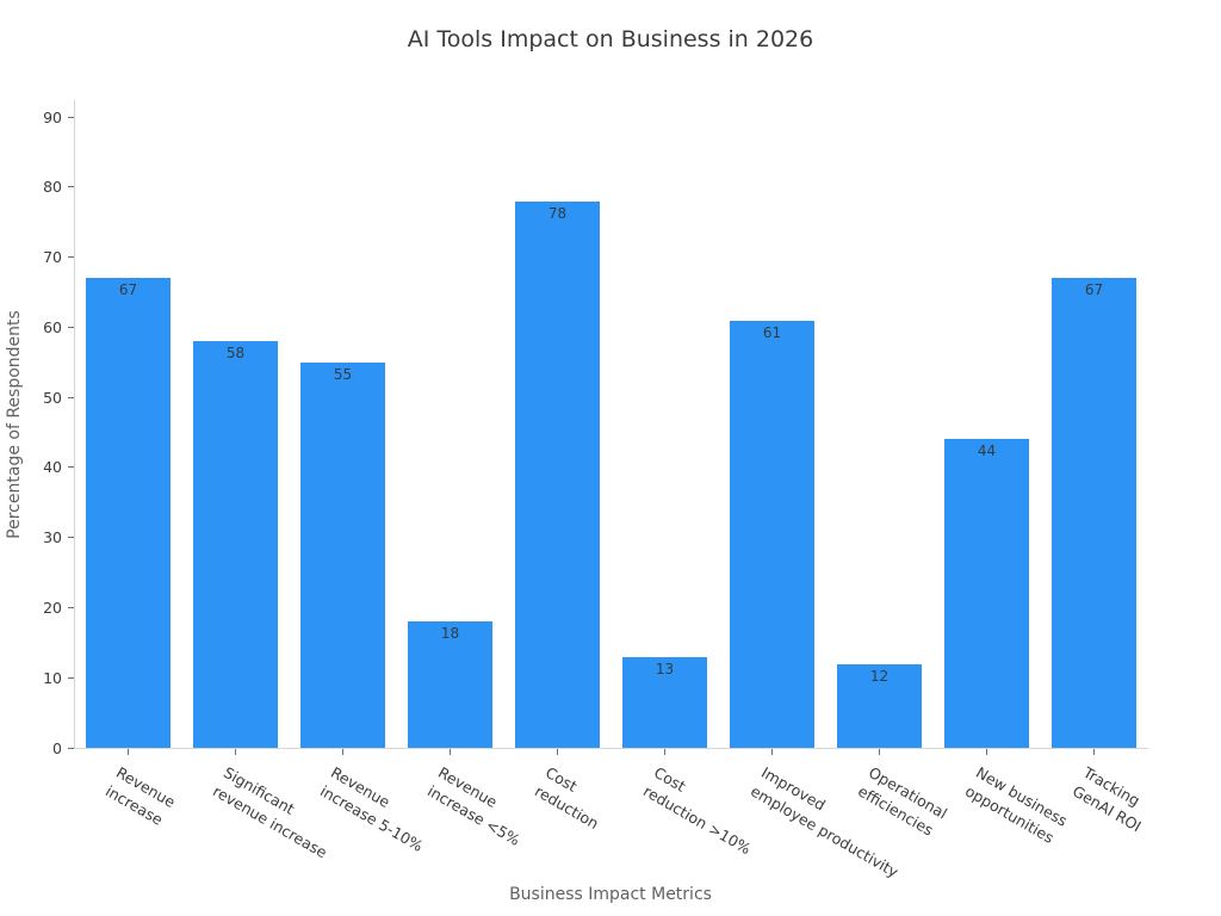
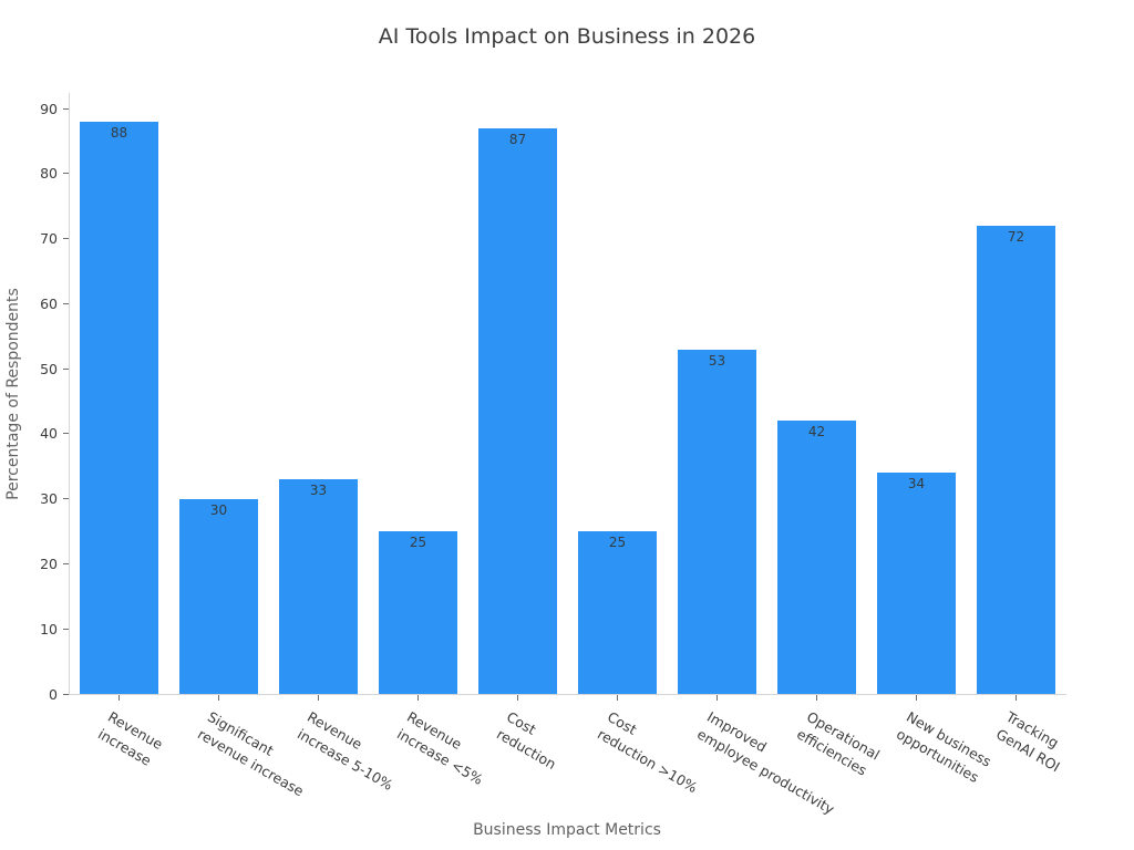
Revenue increase: 67 -> 88
Significant revenue increase: 58 -> 30
Revenue increase 5-10%: 55 -> 33
Revenue increase <5%: 18 -> 25
Cost reduction: 78 -> 87
Cost reduction >10%: 13 -> 25
Improved employee productivity: 61 -> 53
Operational efficiencies: 12 -> 42
New business opportunities: 44 -> 34
Tracking GenAI ROI: 67 -> 72
